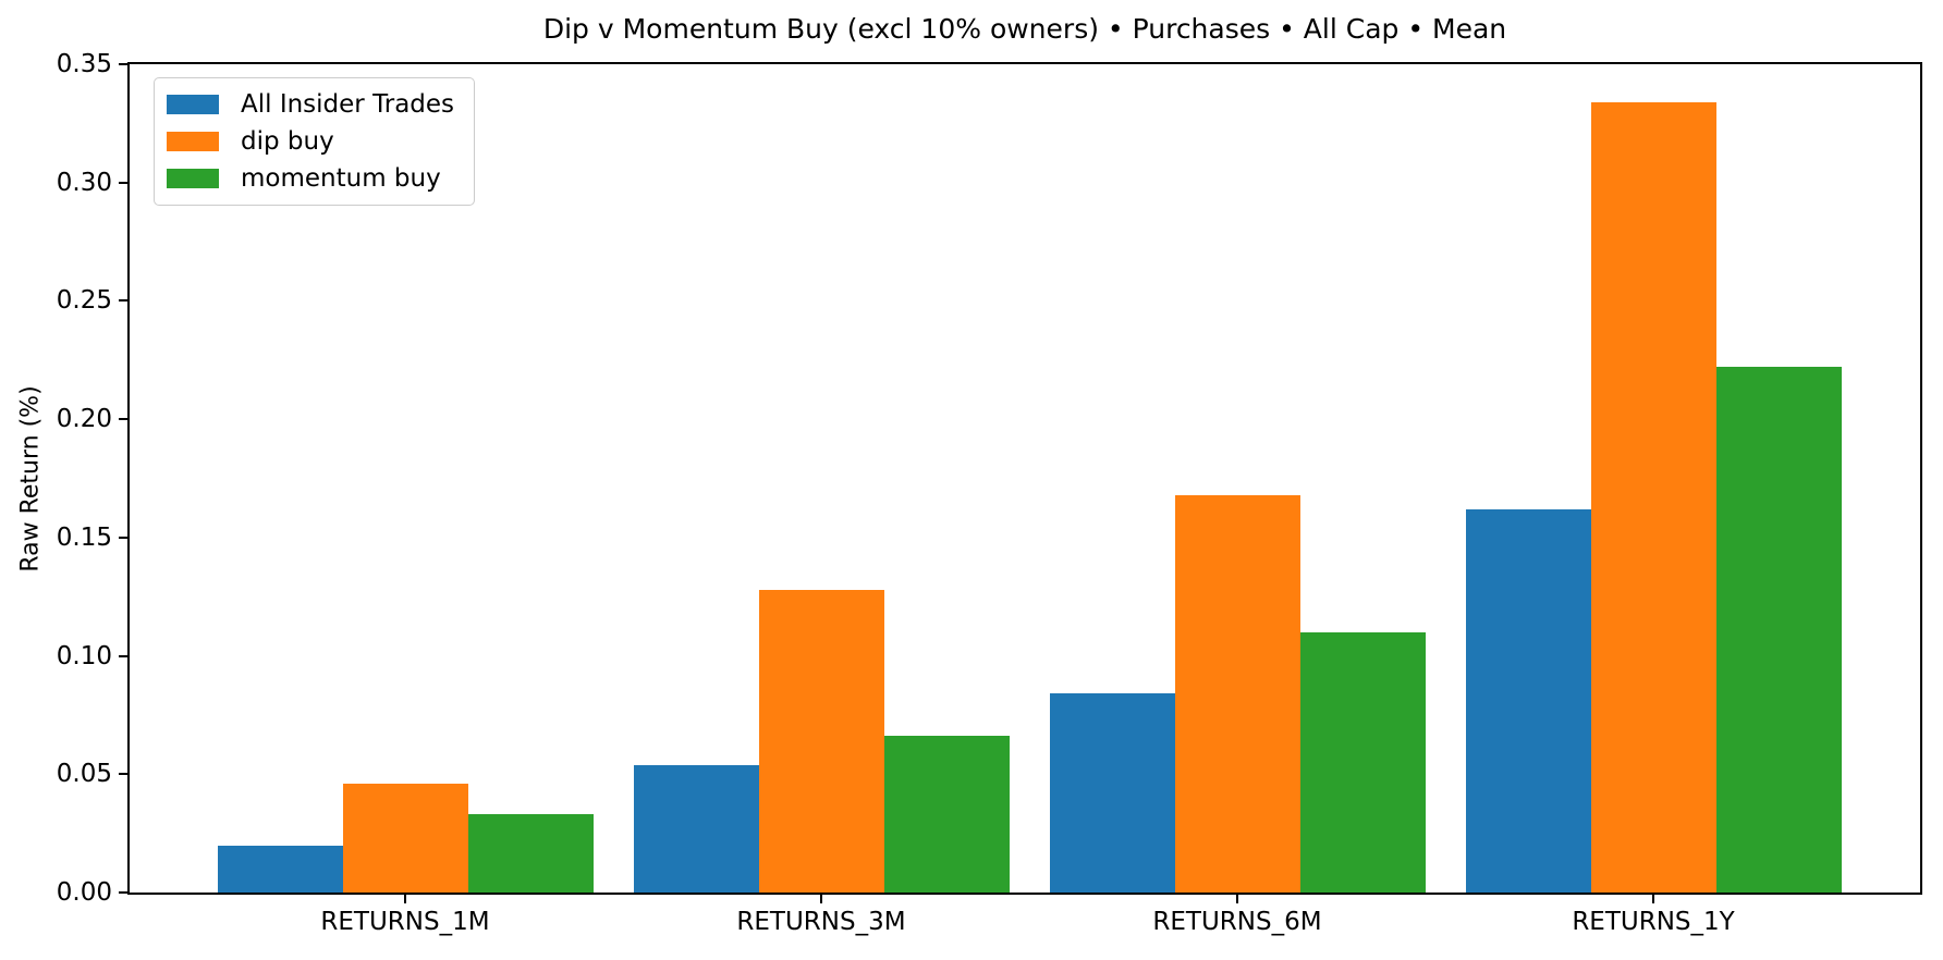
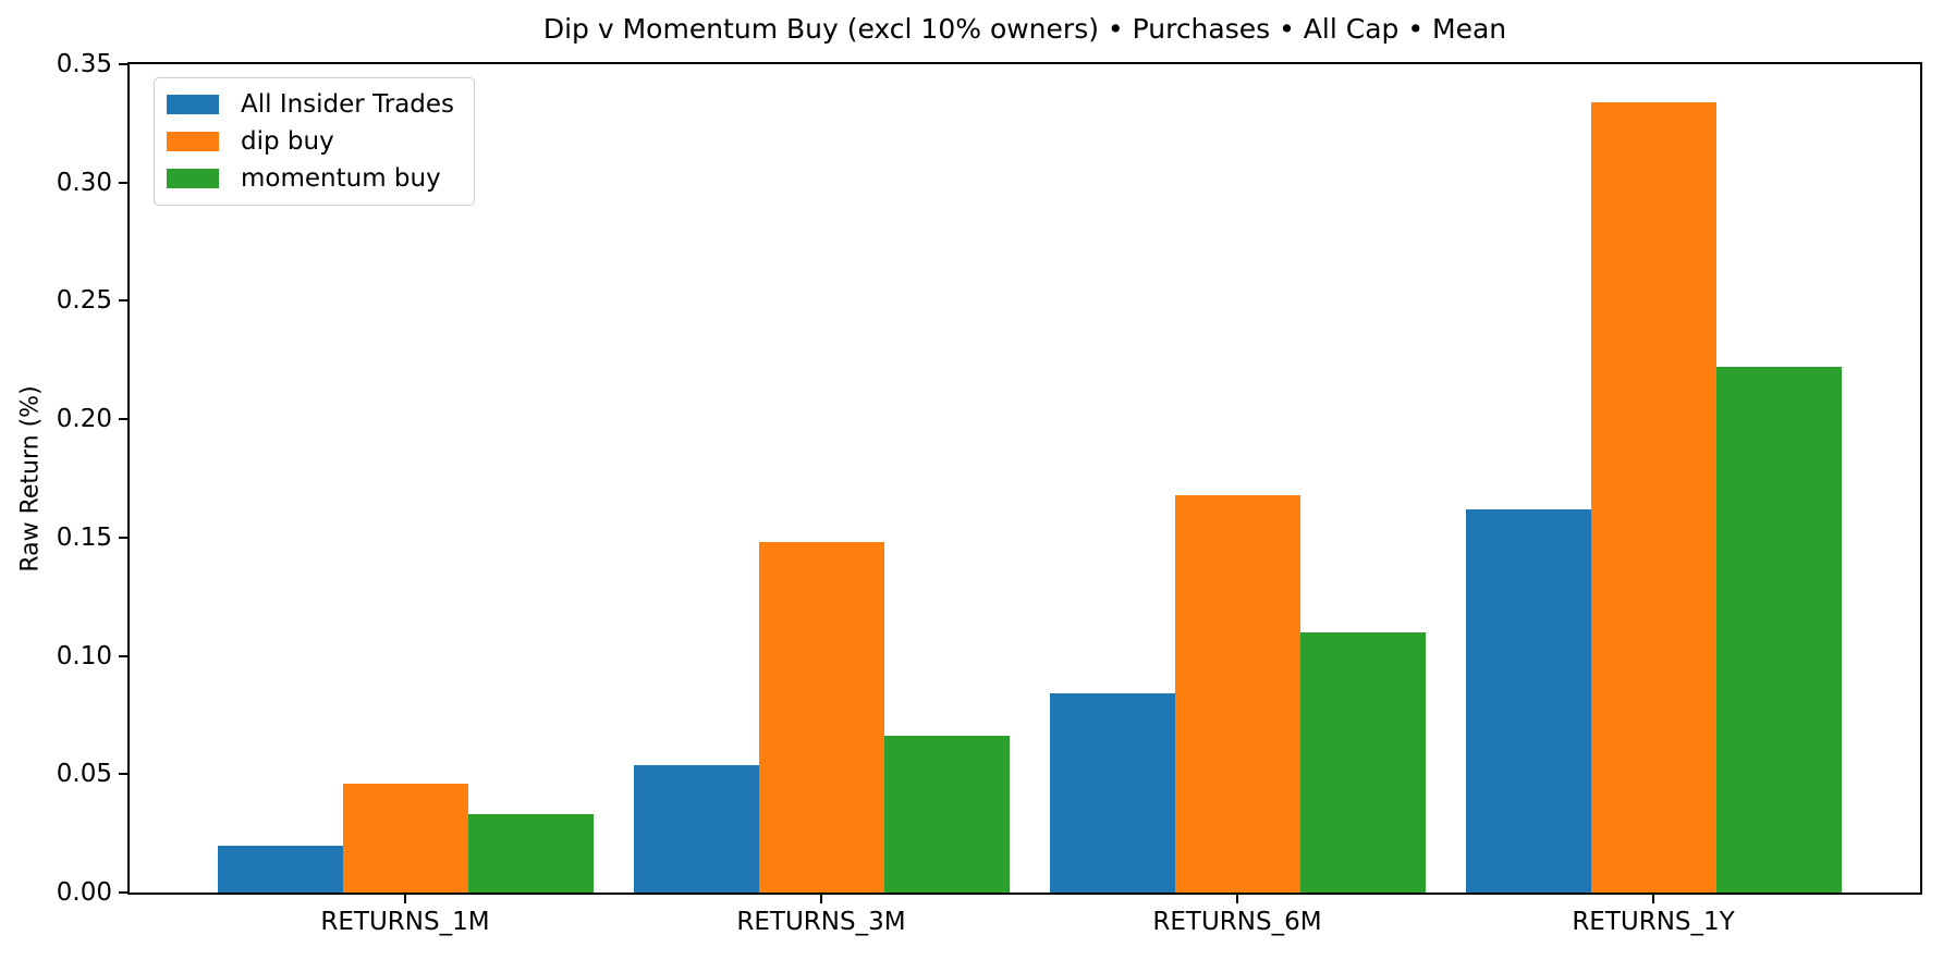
dip buy/RETURNS_3M: 0.128 -> 0.148
